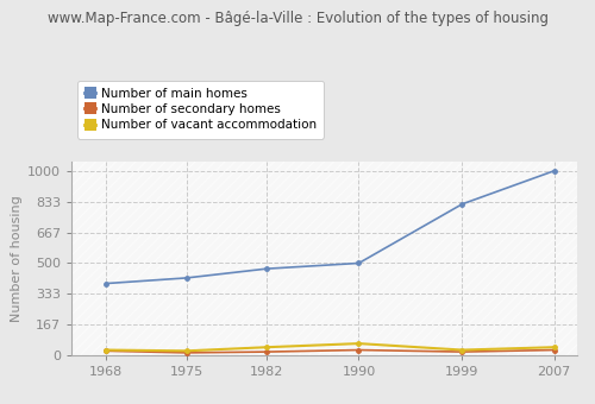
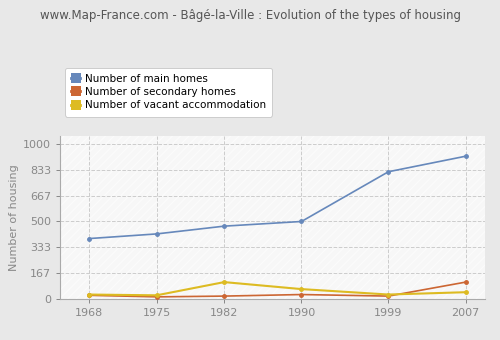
Number of vacant accommodation/1982: 40 -> 110
Number of main homes/2007: 1000 -> 920
Number of secondary homes/2007: 30 -> 110
